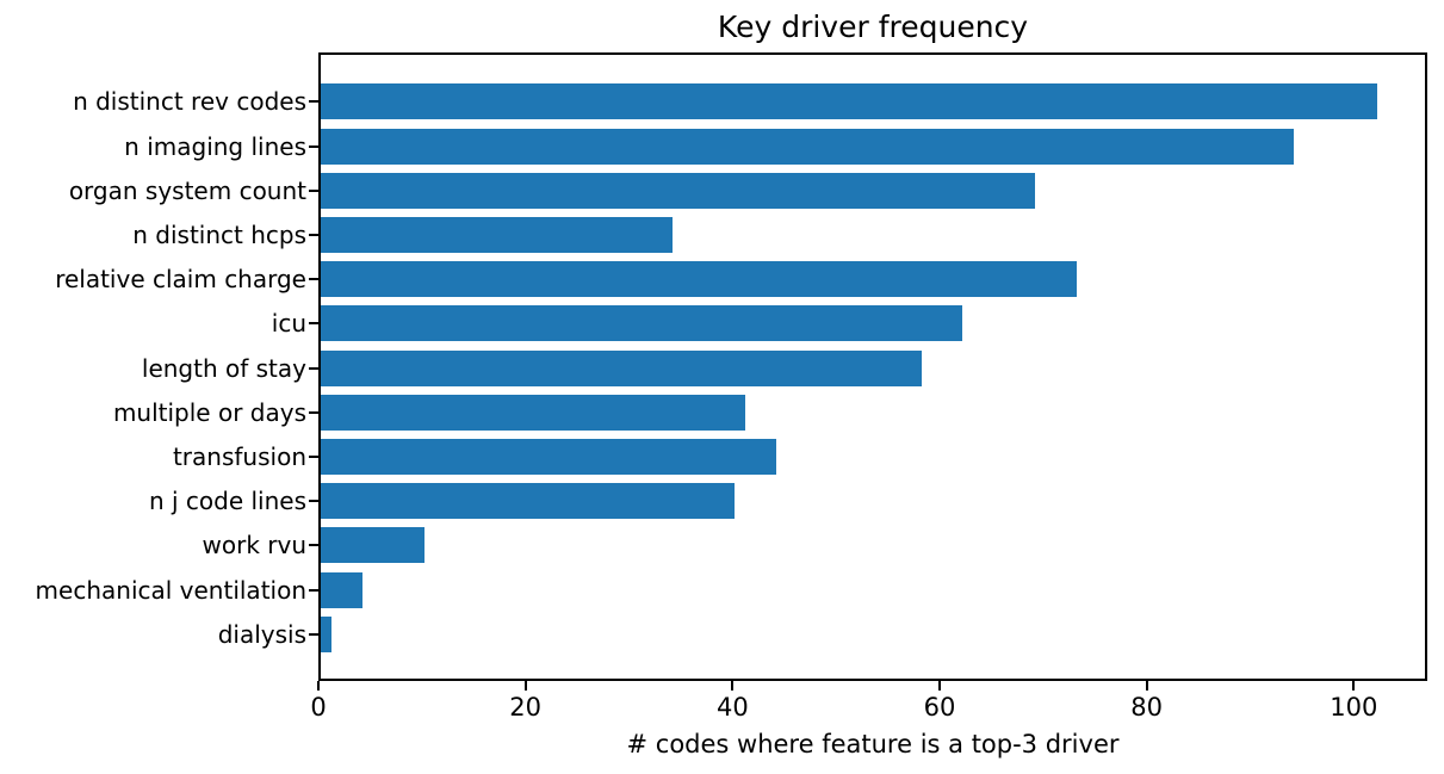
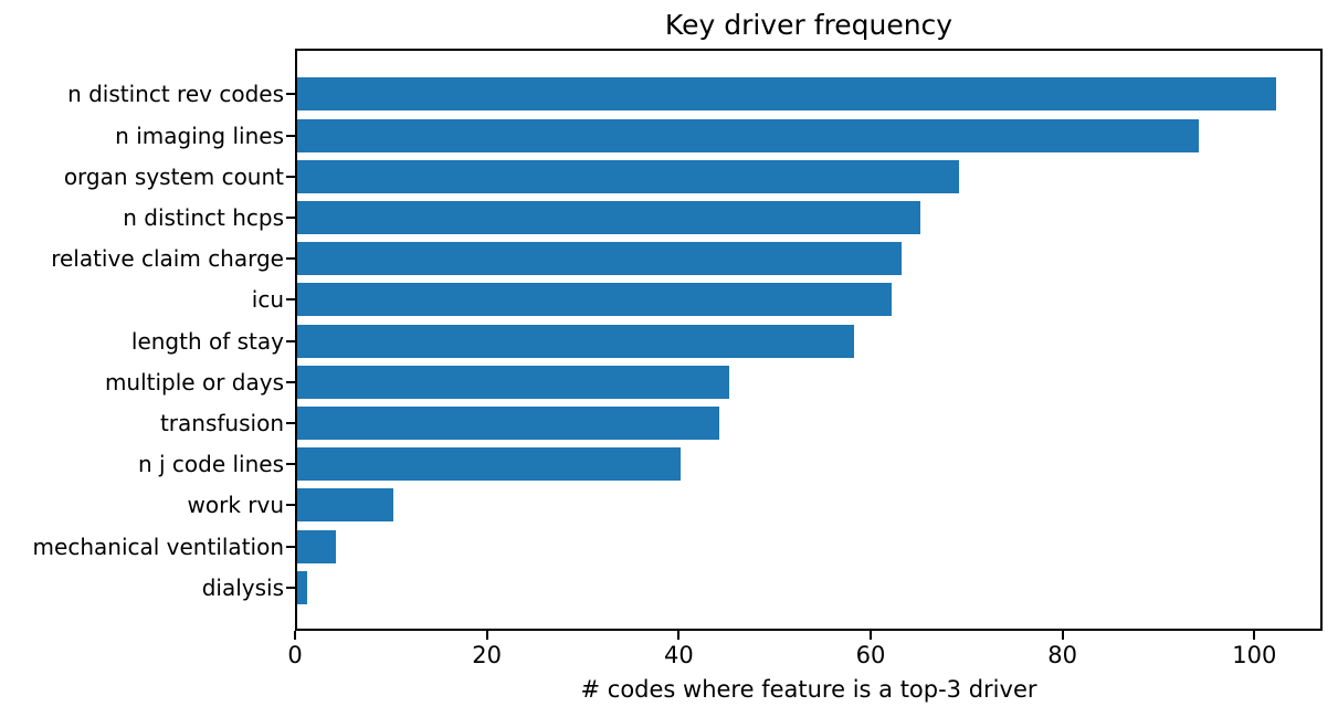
n distinct hcps: 34 -> 65
relative claim charge: 73 -> 63
multiple or days: 41 -> 45
